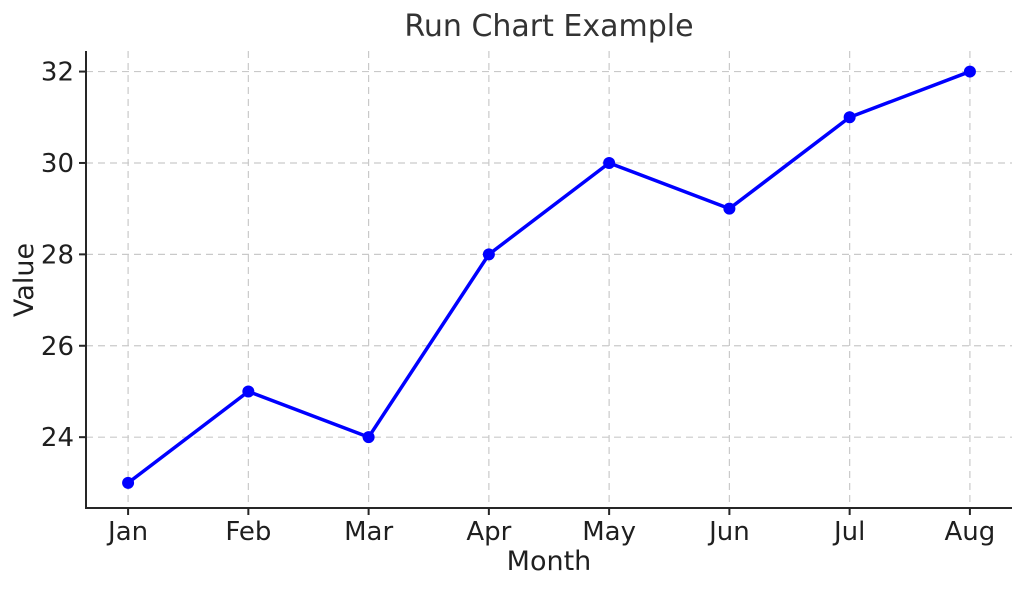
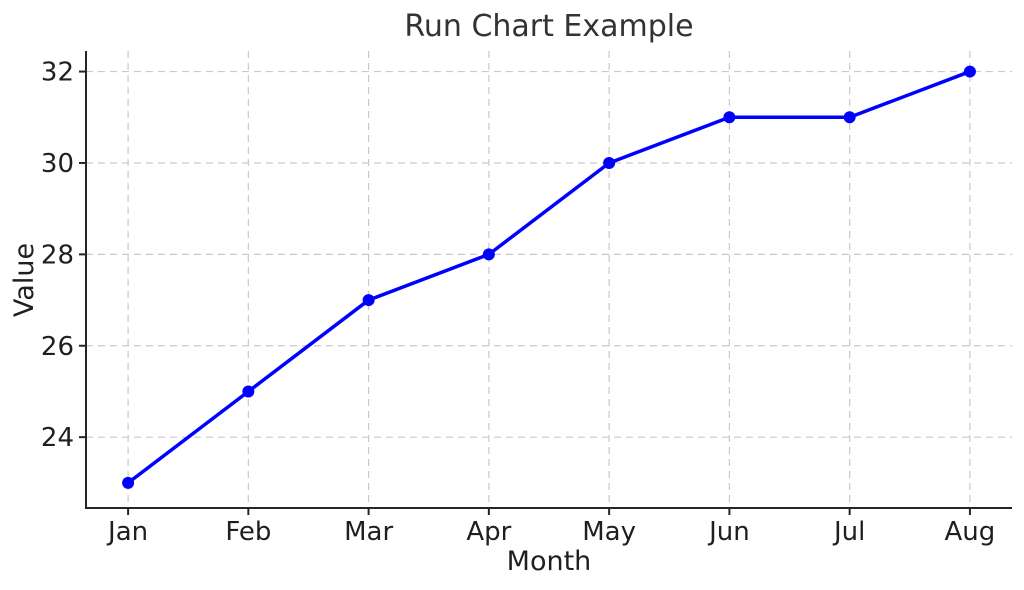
Mar: 24 -> 27
Jun: 29 -> 31
